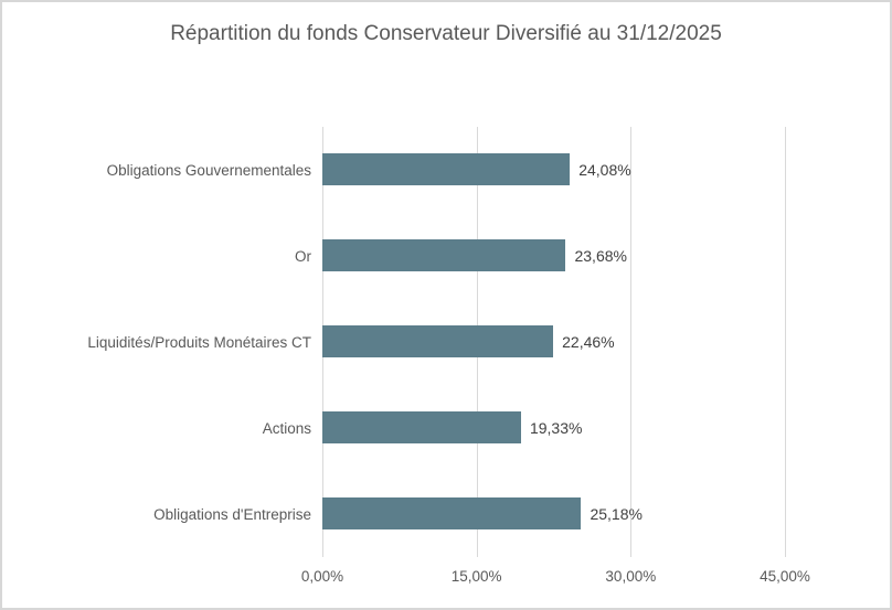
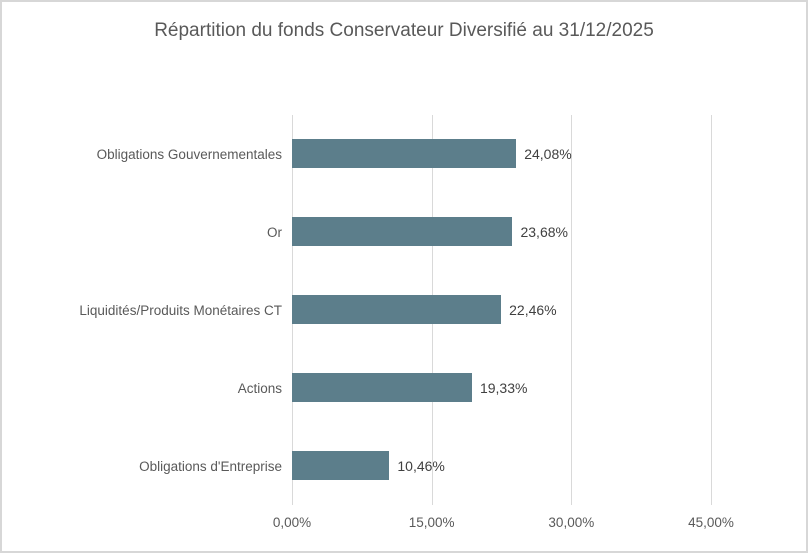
Obligations d'Entreprise: 25,18% -> 10,46%
